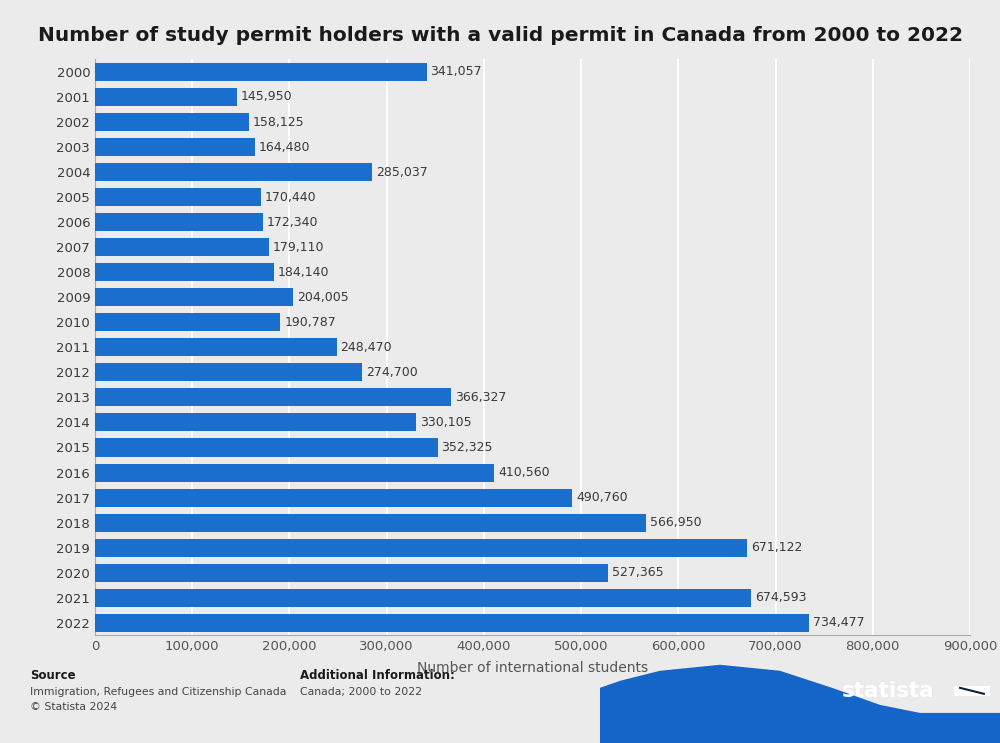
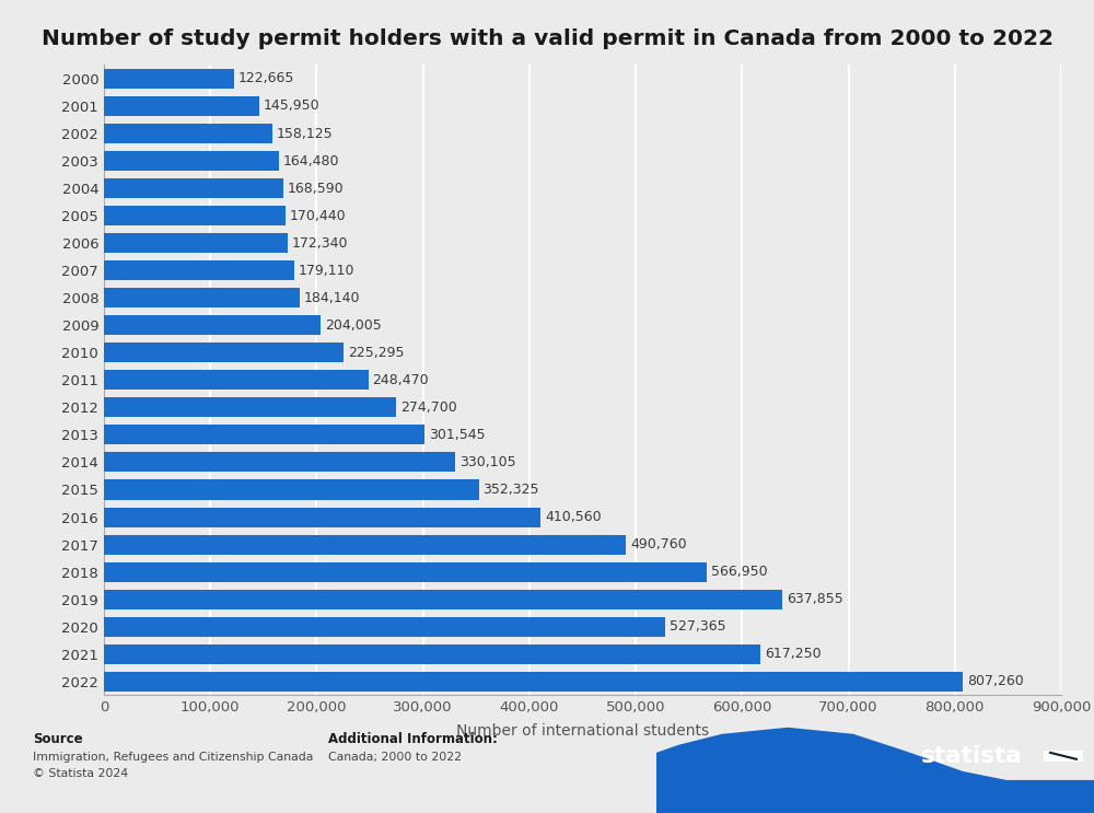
2000: 341,057 -> 122,665
2004: 285,037 -> 168,590
2010: 190,787 -> 225,295
2013: 366,327 -> 301,545
2019: 671,122 -> 637,855
2021: 674,593 -> 617,250
2022: 734,477 -> 807,260
